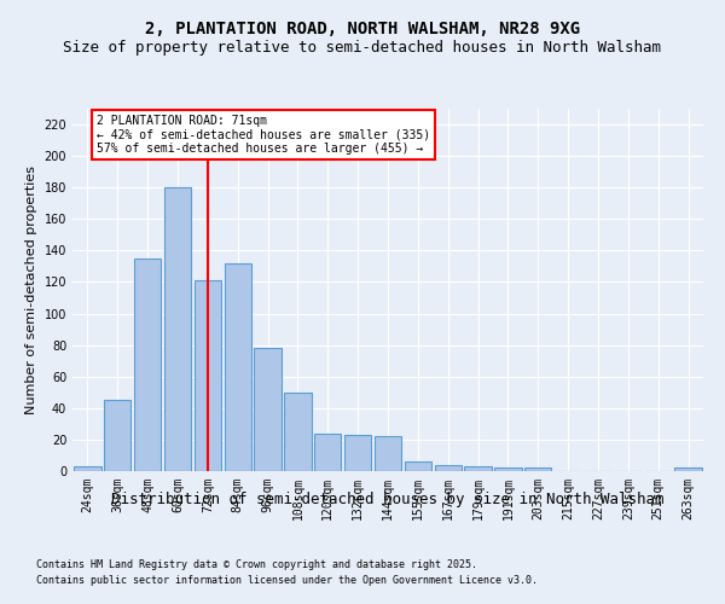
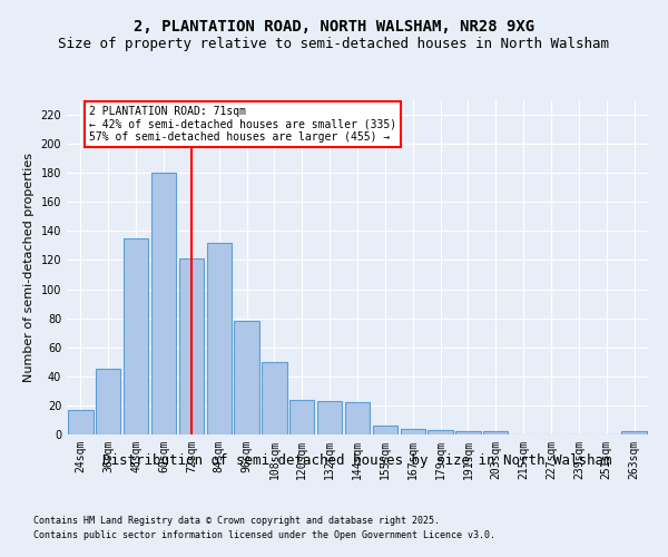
24sqm: 3 -> 17
